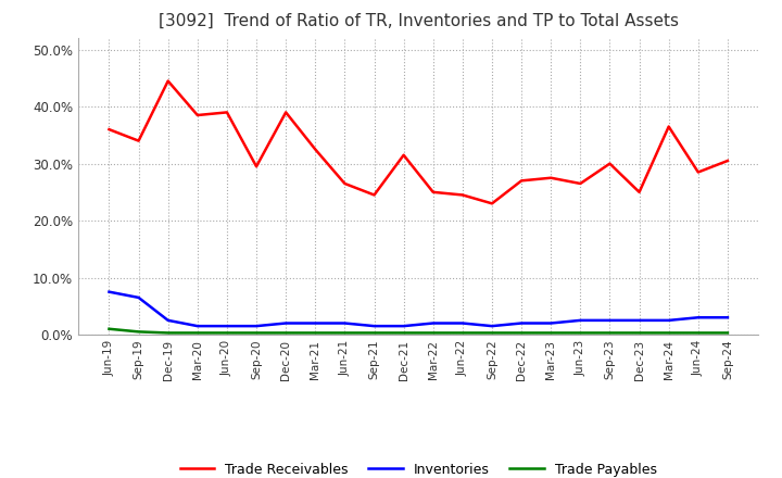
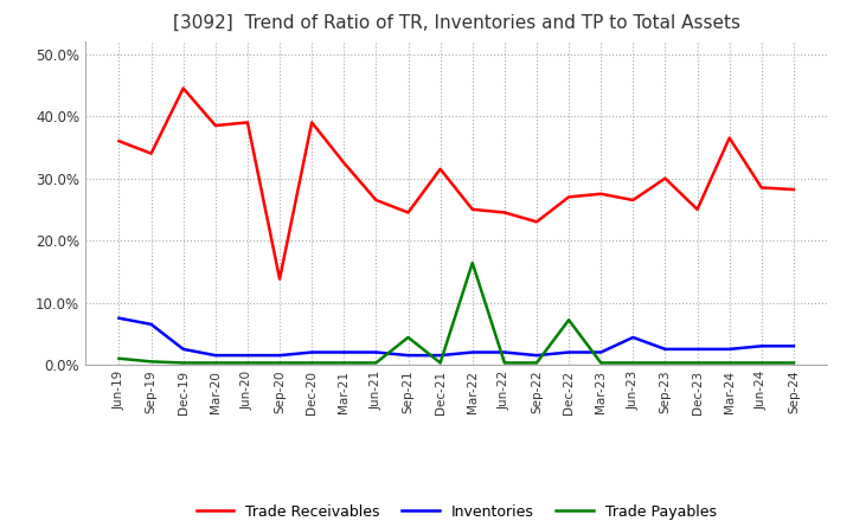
Trade Receivables/Sep-20: 29.5% -> 13.8%
Trade Payables/Sep-21: 0.3% -> 4.4%
Trade Payables/Mar-22: 0.3% -> 16.4%
Trade Payables/Dec-22: 0.3% -> 7.2%
Inventories/Jun-23: 2.5% -> 4.4%
Trade Receivables/Sep-24: 30.5% -> 28.2%
